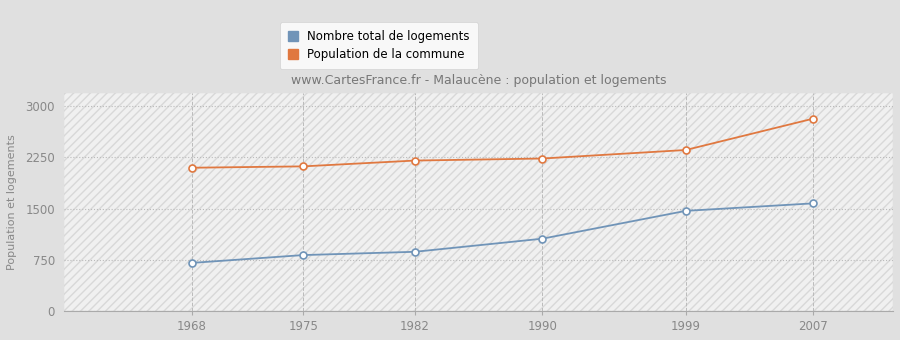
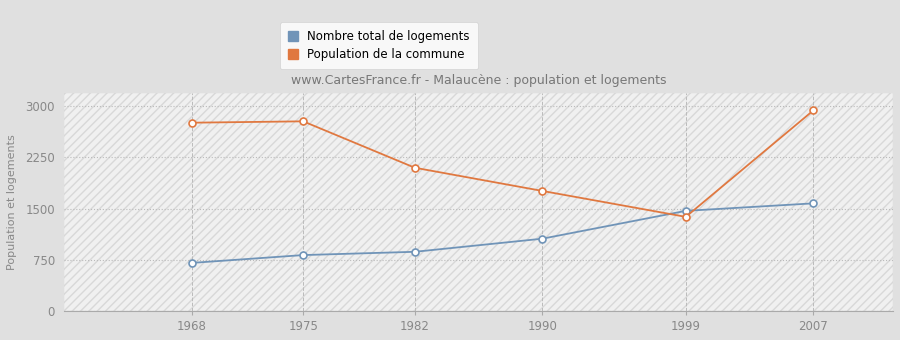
Population de la commune/1968: 2100 -> 2760
Population de la commune/1975: 2120 -> 2780
Population de la commune/1982: 2200 -> 2100
Population de la commune/1990: 2240 -> 1760
Population de la commune/1999: 2360 -> 1380
Population de la commune/2007: 2820 -> 2940
